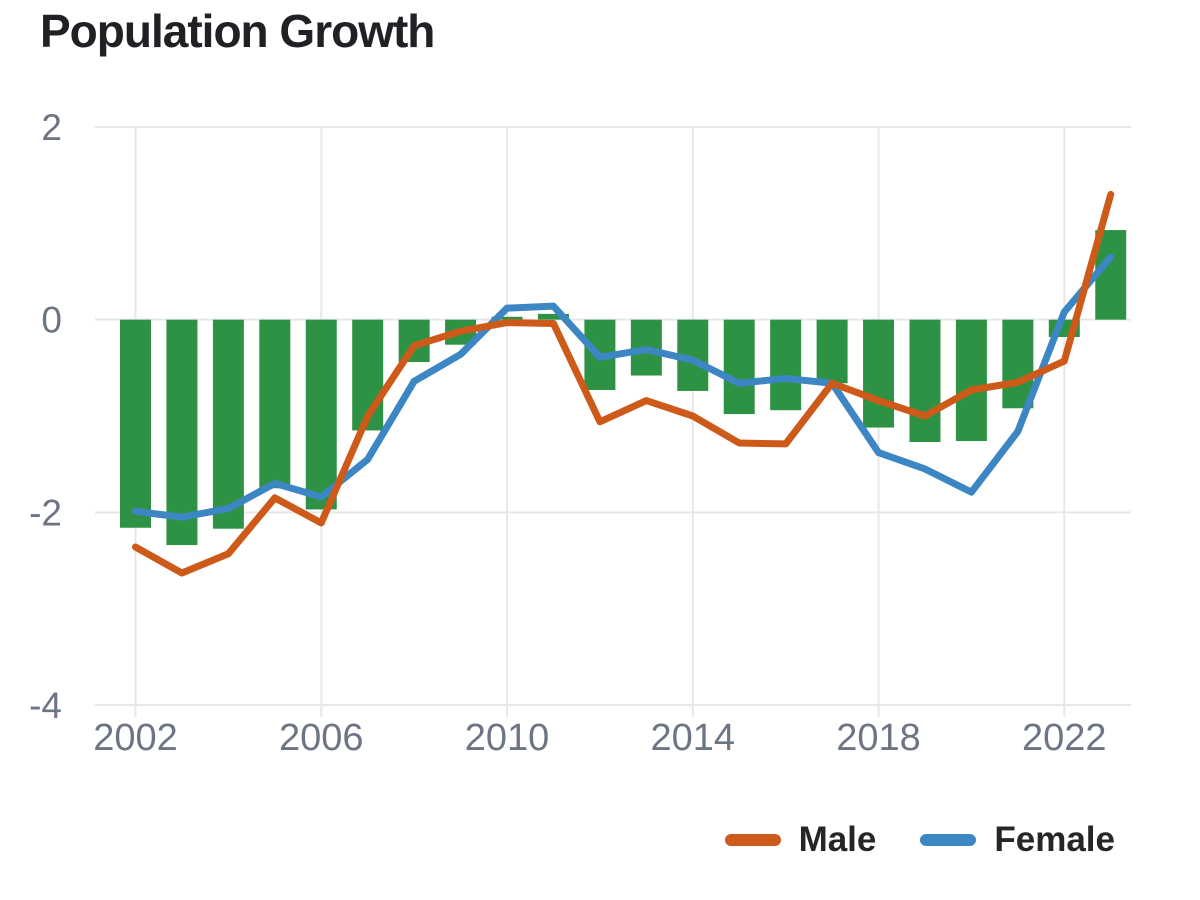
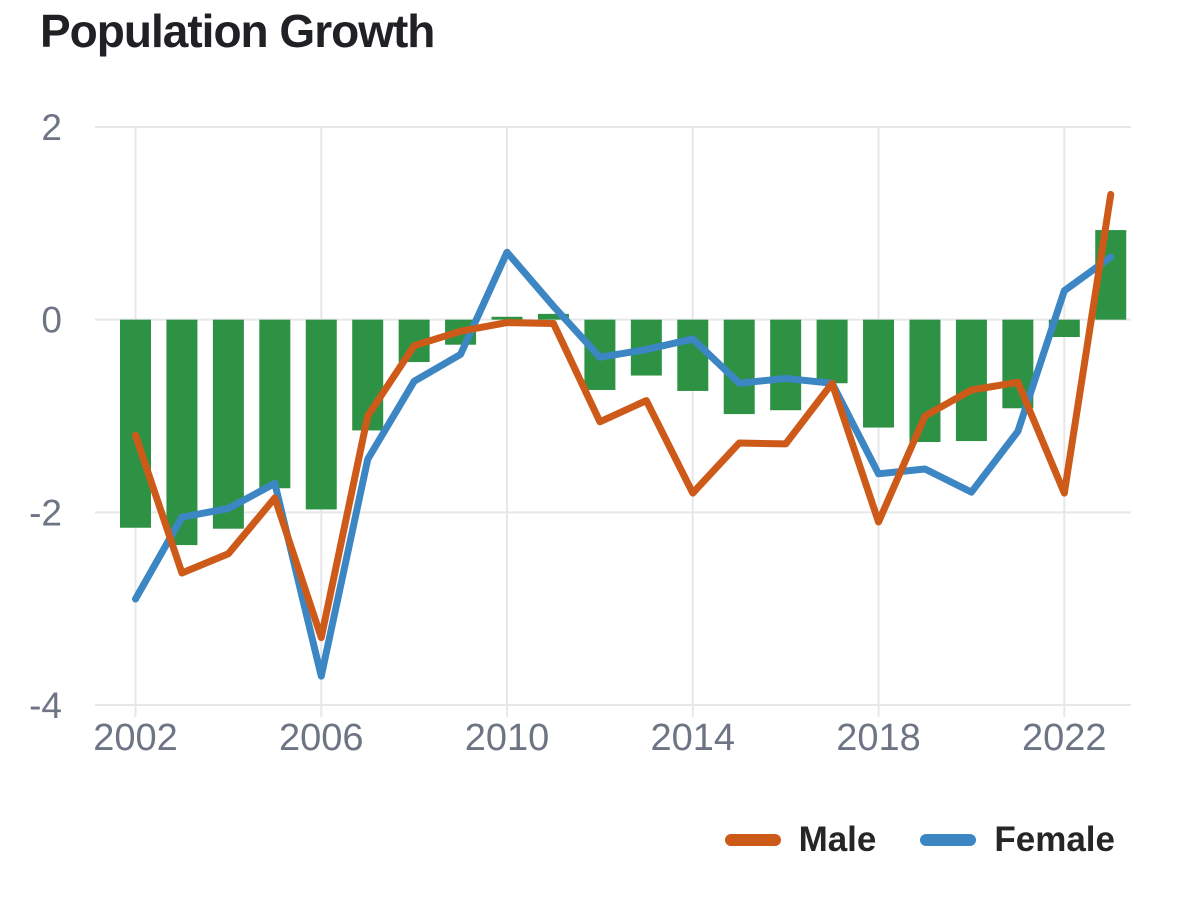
Male/2002: -2.4 -> -1.2
Female/2002: -2.0 -> -2.9
Male/2006: -2.1 -> -3.3
Female/2006: -1.8 -> -3.7
Female/2010: 0.1 -> 0.7
Male/2014: -1.0 -> -1.8
Female/2014: -0.4 -> -0.2
Male/2018: -0.8 -> -2.1
Female/2018: -1.4 -> -1.6
Male/2022: -0.4 -> -1.8
Female/2022: 0.1 -> 0.3
